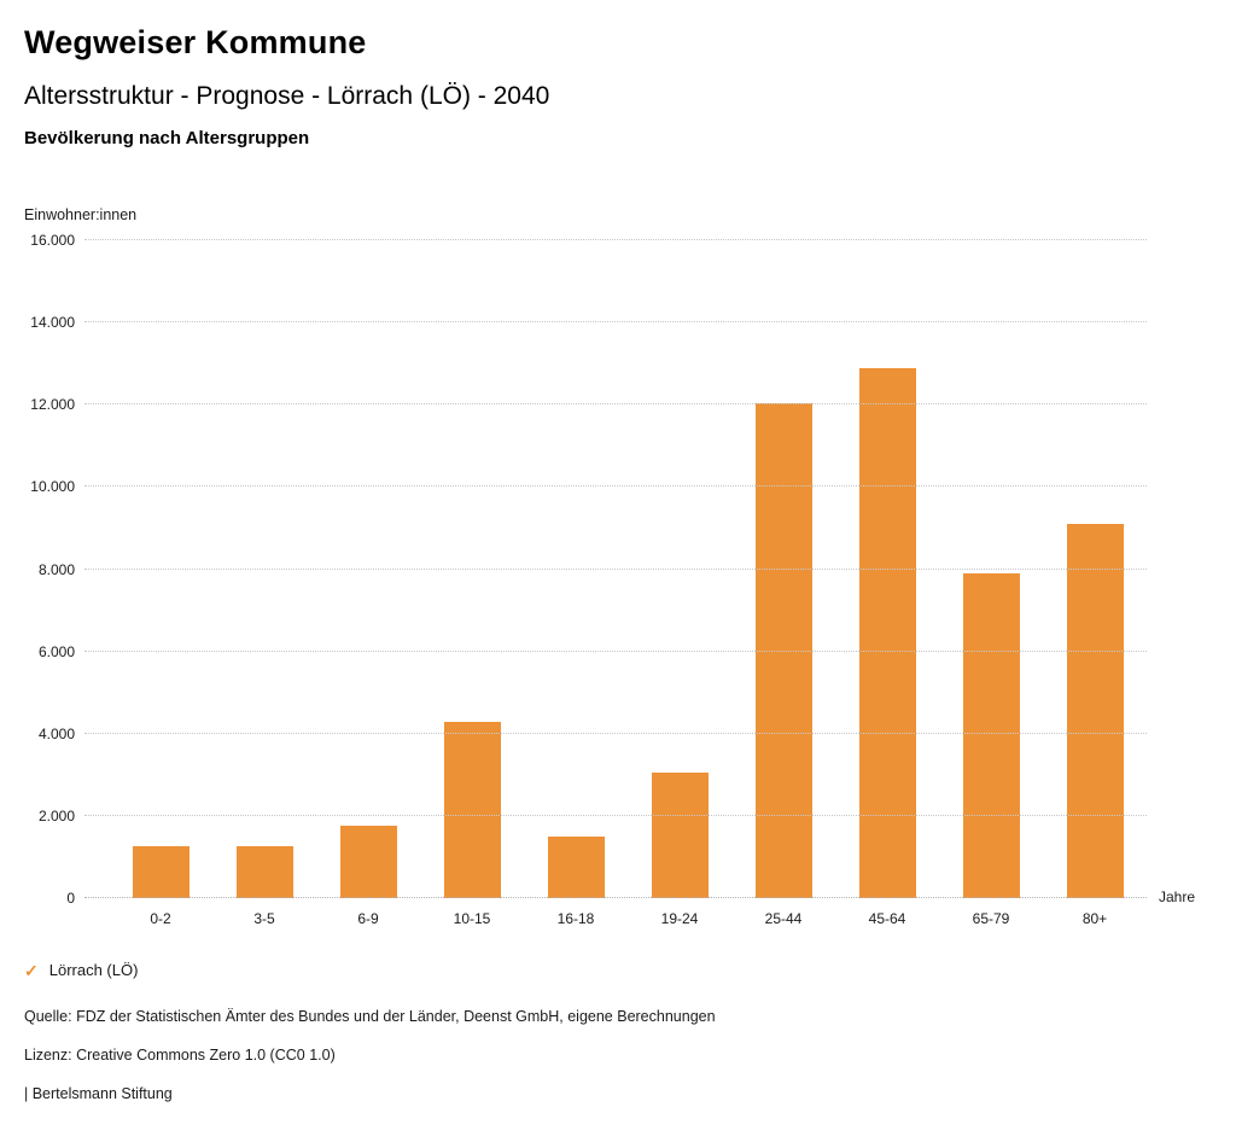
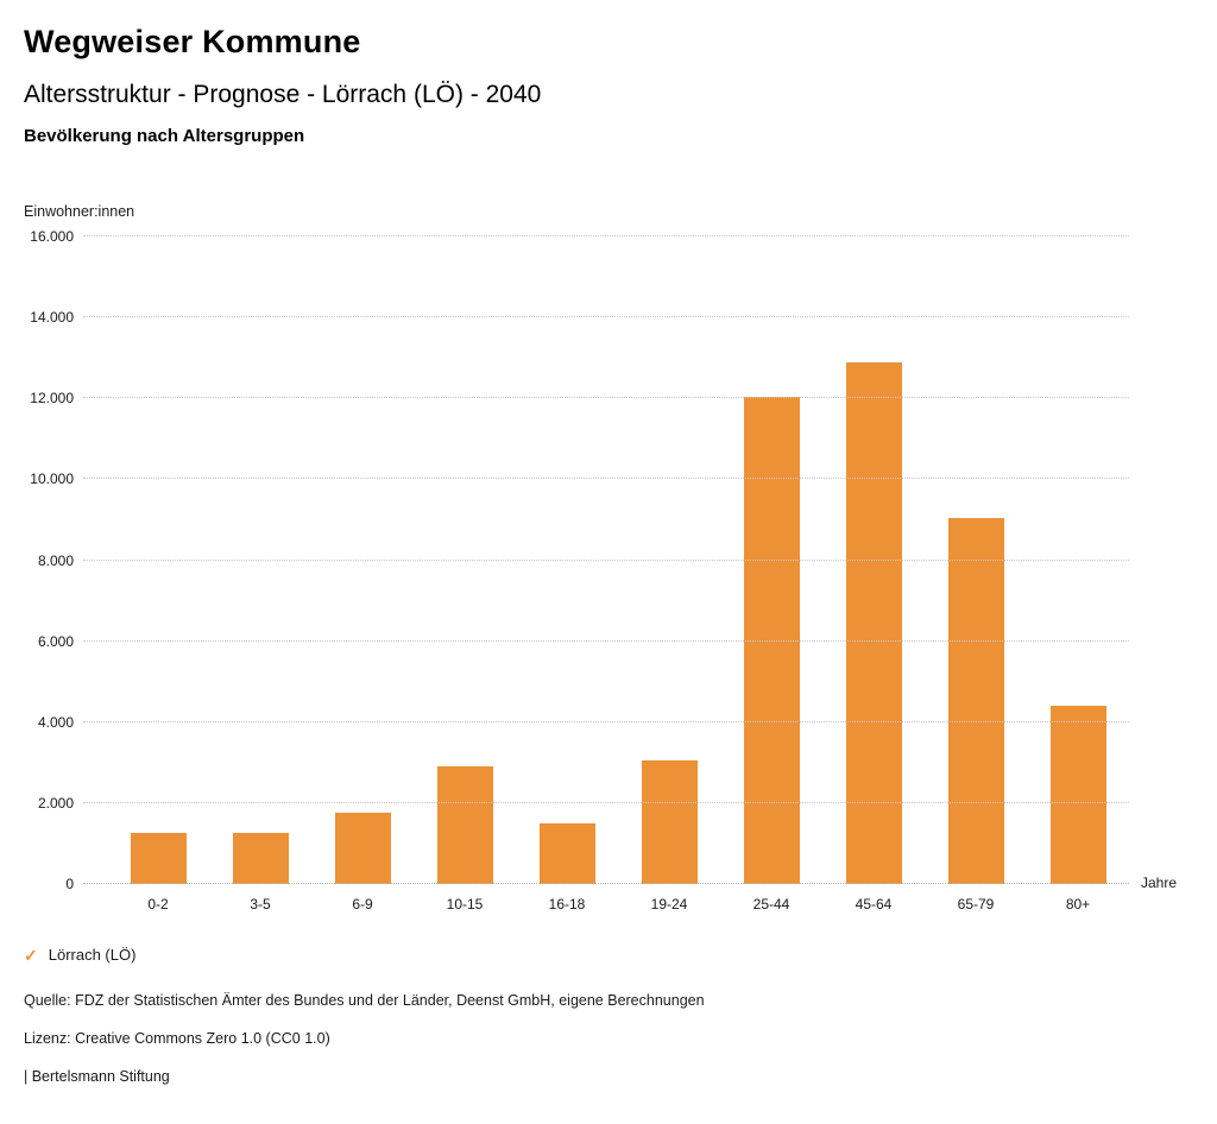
10-15: 4300 -> 2900
65-79: 7900 -> 9000
80+: 9100 -> 4400
